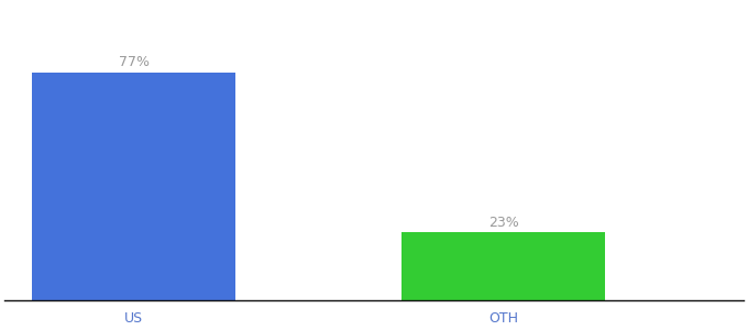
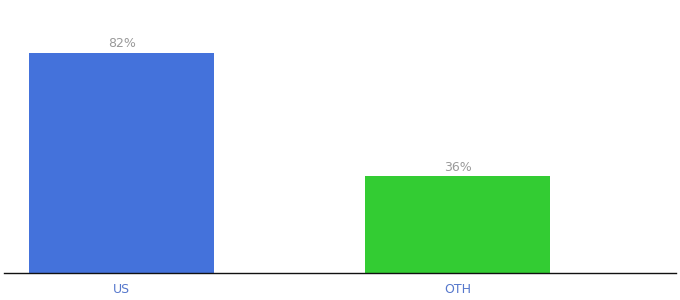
US: 77% -> 82%
OTH: 23% -> 36%
